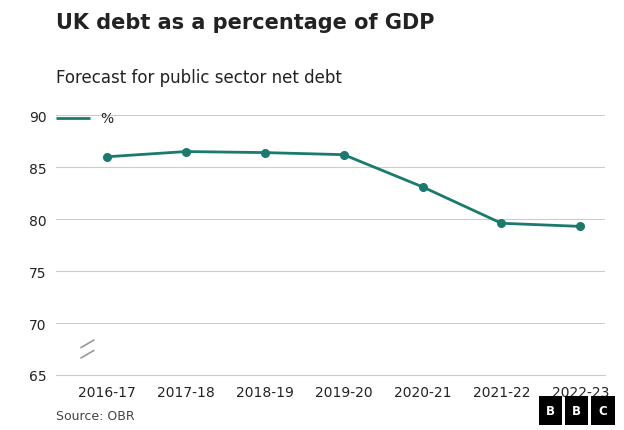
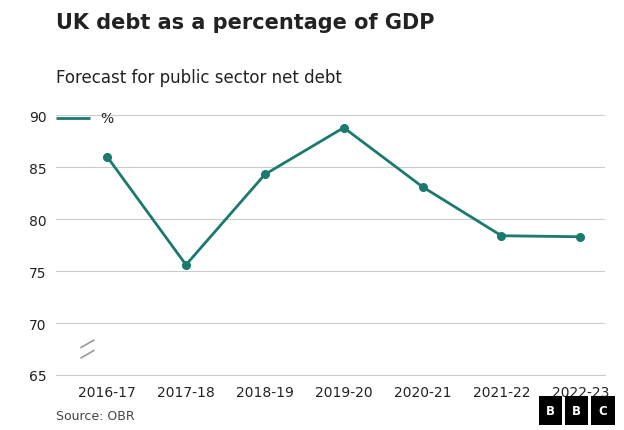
2017-18: 86.5 -> 75.6
2018-19: 86.4 -> 84.3
2019-20: 86.2 -> 88.8
2021-22: 79.6 -> 78.4
2022-23: 79.3 -> 78.3
